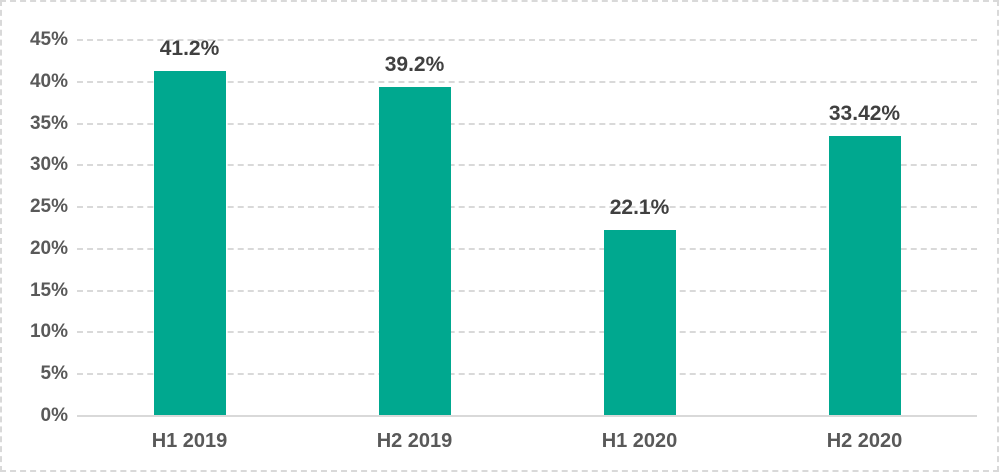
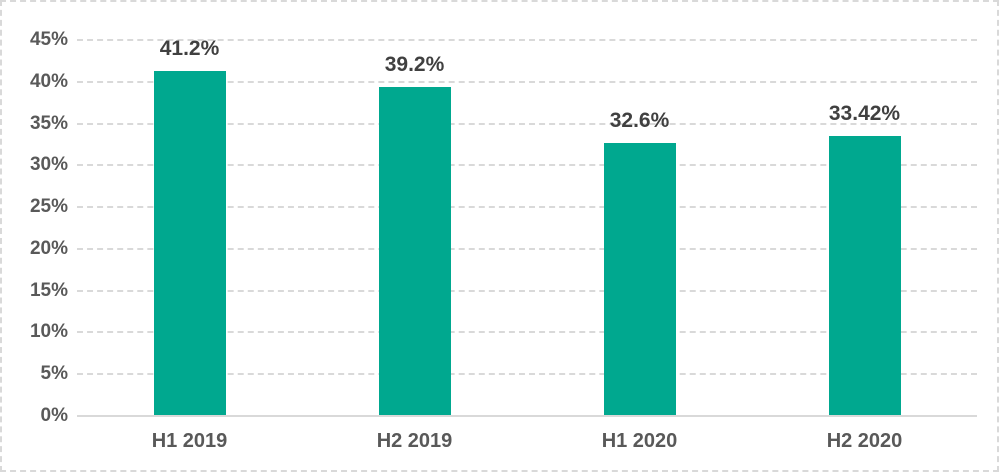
H1 2020: 22.1% -> 32.6%
